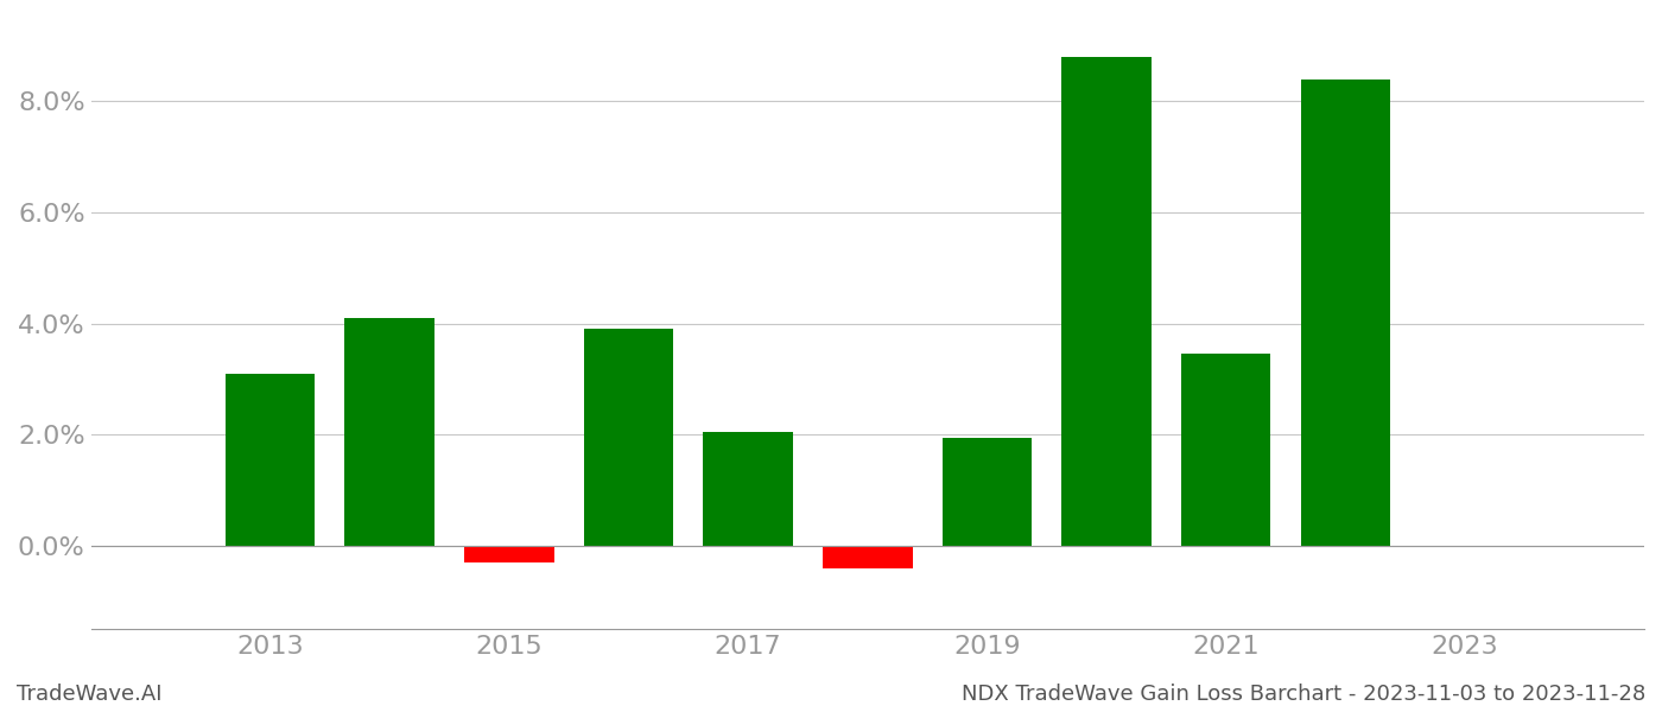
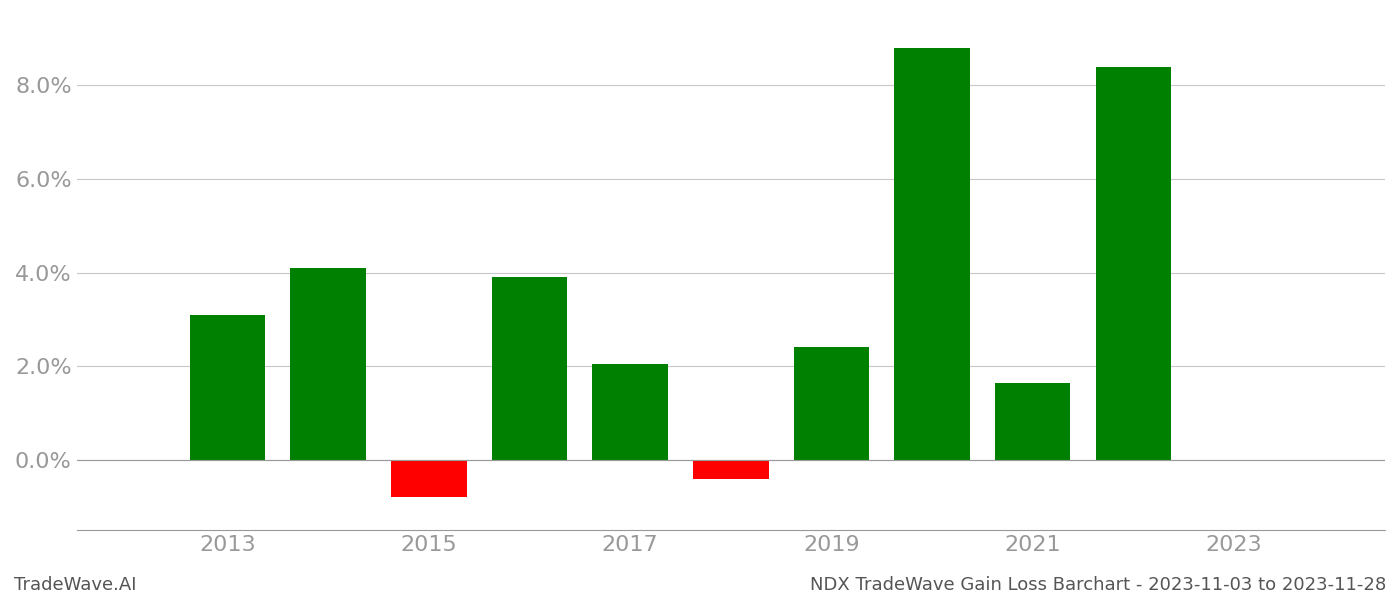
2015: -0.30% -> -0.80%
2019: 1.95% -> 2.40%
2021: 3.45% -> 1.65%
